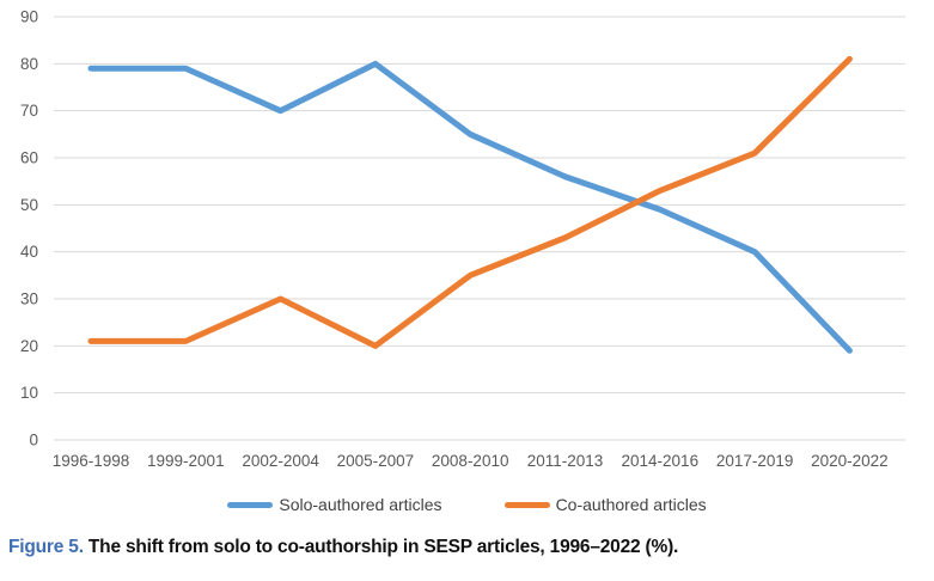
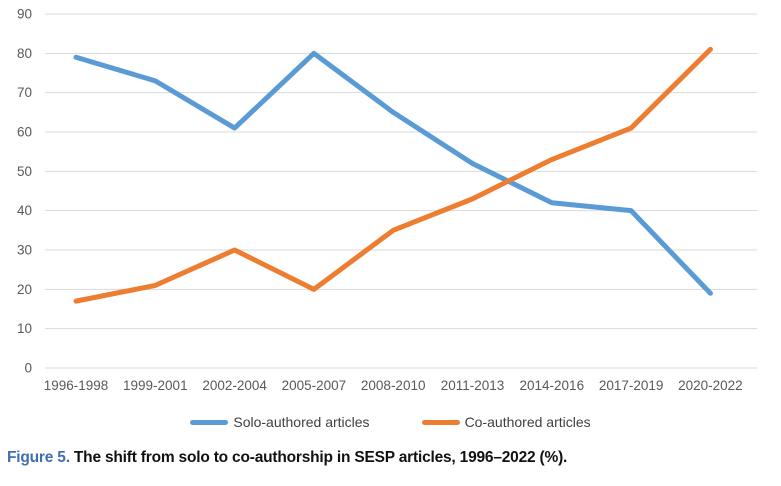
Co-authored articles/1996-1998: 21 -> 17
Solo-authored articles/1999-2001: 79 -> 73
Solo-authored articles/2002-2004: 70 -> 61
Solo-authored articles/2011-2013: 56 -> 52
Solo-authored articles/2014-2016: 49 -> 42
